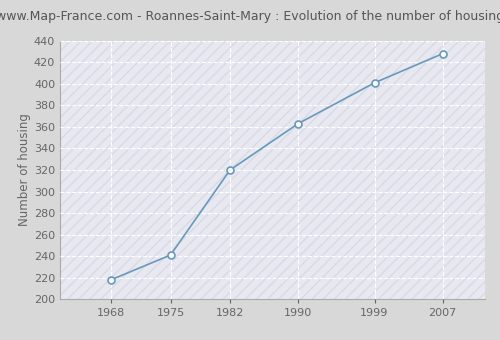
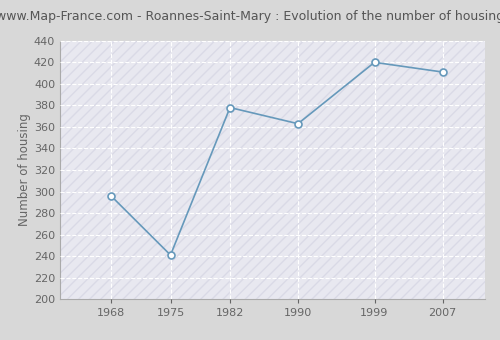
1968: 218 -> 296
1982: 320 -> 378
1999: 401 -> 420
2007: 428 -> 411
